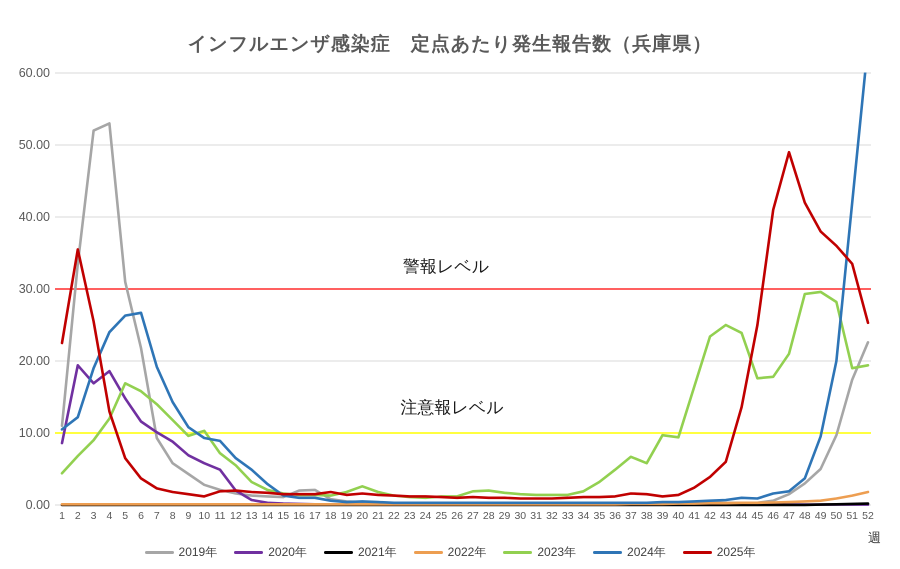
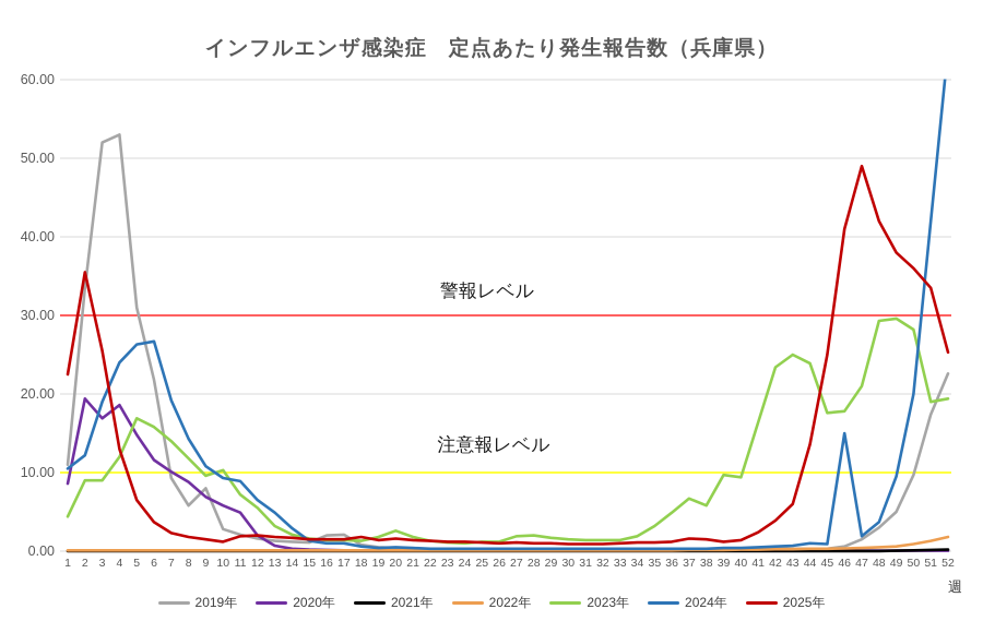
2023年/2: 7 -> 9
2019年/9: 4 -> 8
2024年/46: 2 -> 15
